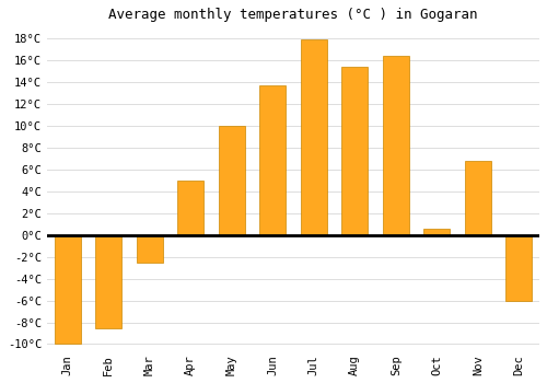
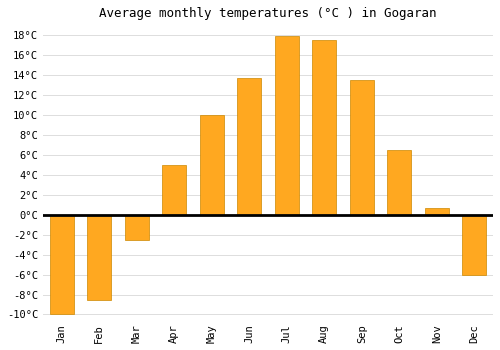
Aug: 15.4°C -> 17.5°C
Sep: 16.4°C -> 13.5°C
Oct: 0.6°C -> 6.5°C
Nov: 6.8°C -> 0.7°C
